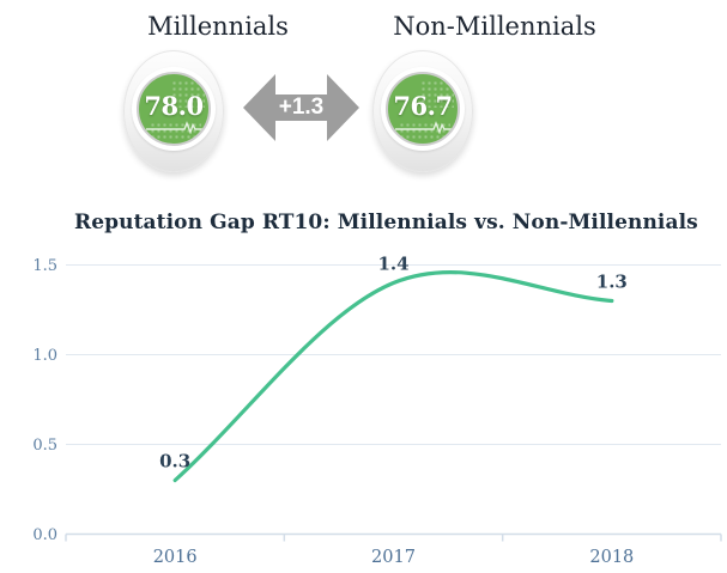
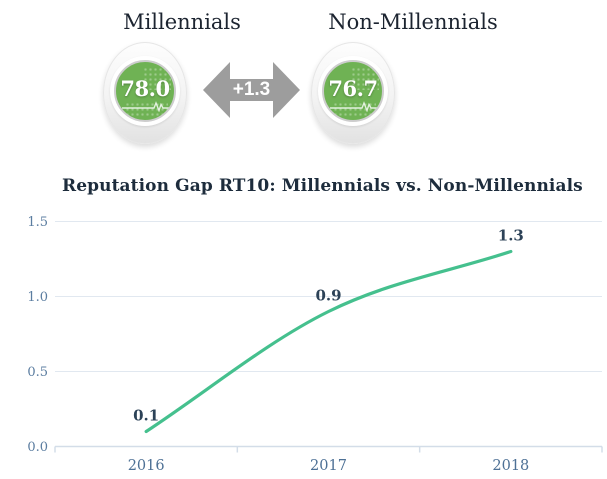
2016: 0.3 -> 0.1
2017: 1.4 -> 0.9
